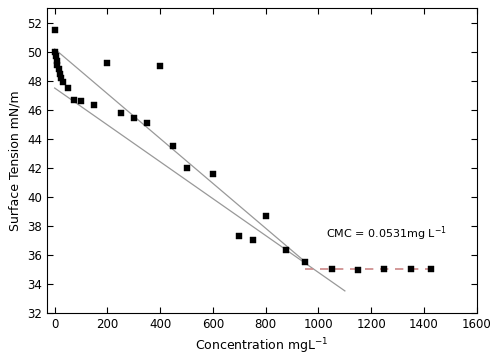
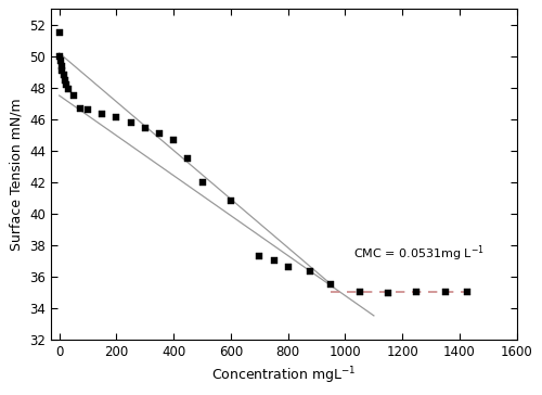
200: 49.2 -> 46.1
400: 49.0 -> 44.7
600: 41.6 -> 40.8
800: 38.7 -> 36.6
